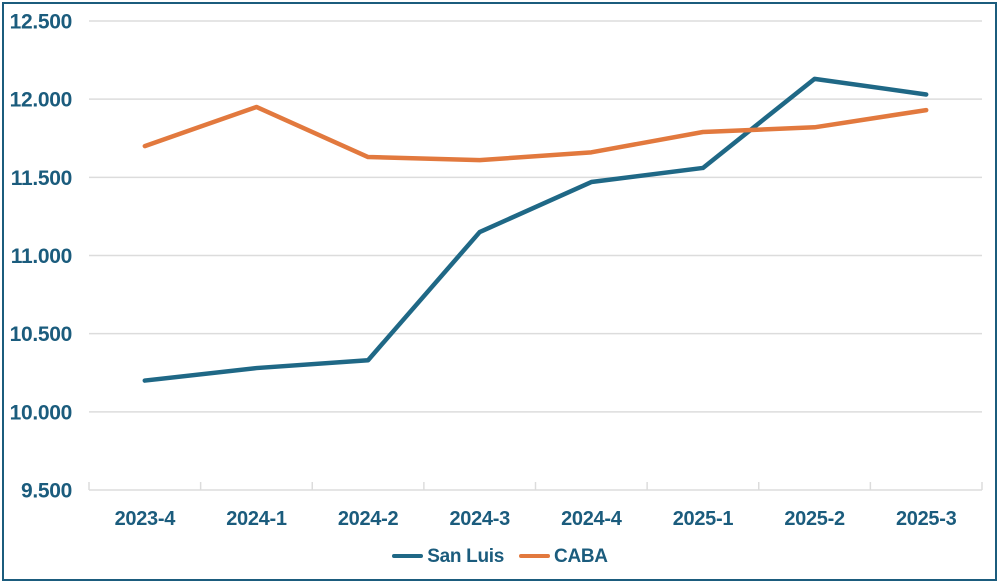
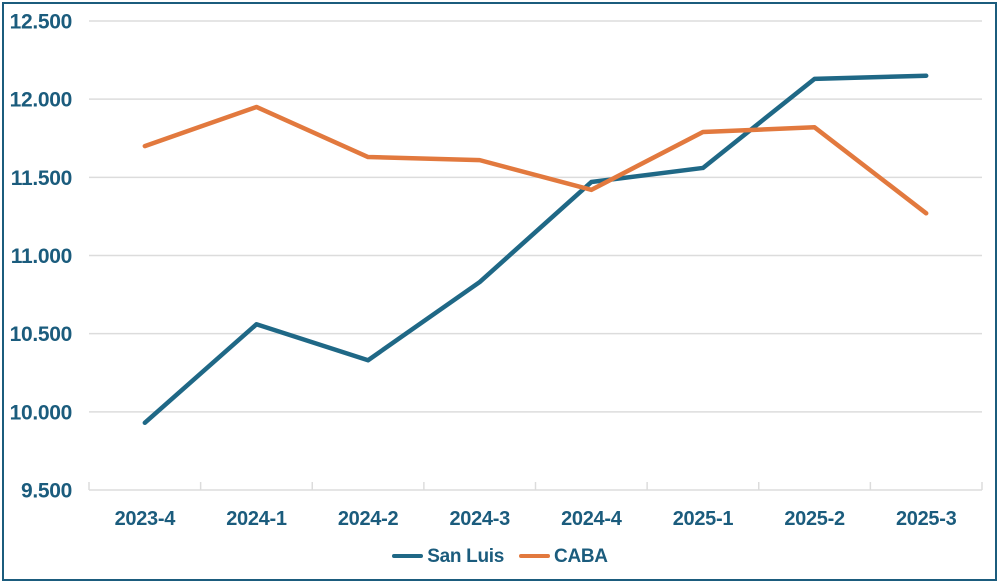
San Luis/2023-4: 10200 -> 9930
San Luis/2024-1: 10280 -> 10560
San Luis/2024-3: 11150 -> 10830
CABA/2024-4: 11660 -> 11420
San Luis/2025-3: 12030 -> 12150
CABA/2025-3: 11930 -> 11270
